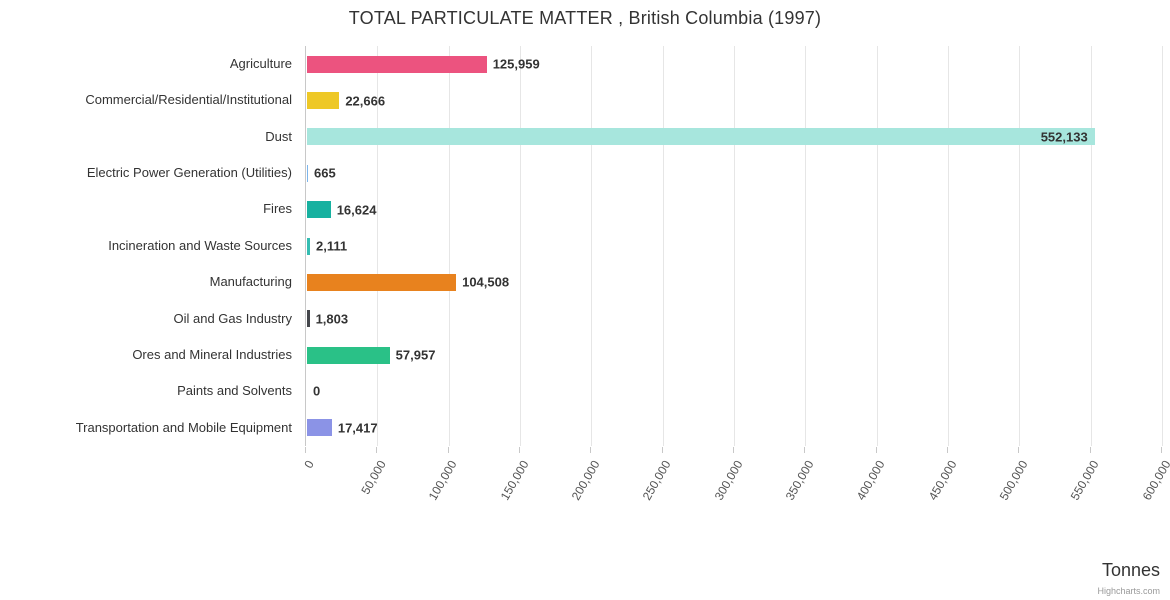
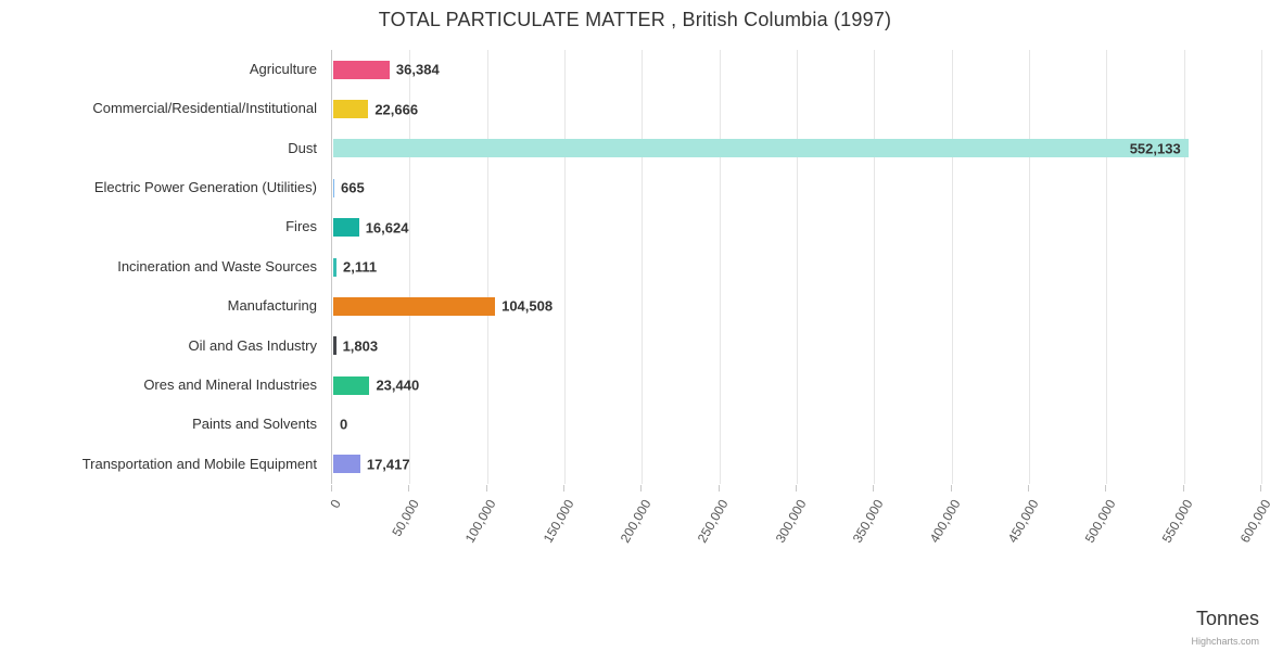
Agriculture: 125,959 -> 36,384
Ores and Mineral Industries: 57,957 -> 23,440
